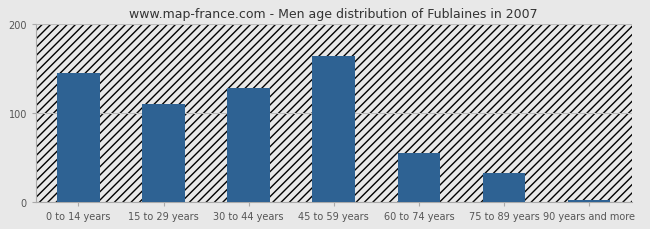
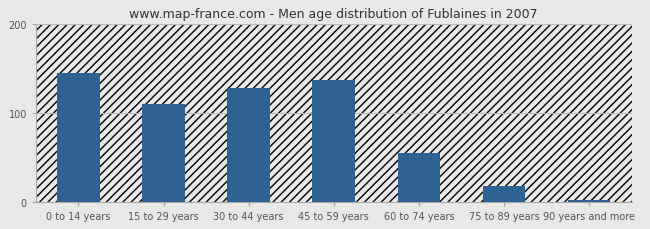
45 to 59 years: 164 -> 137
75 to 89 years: 32 -> 18
